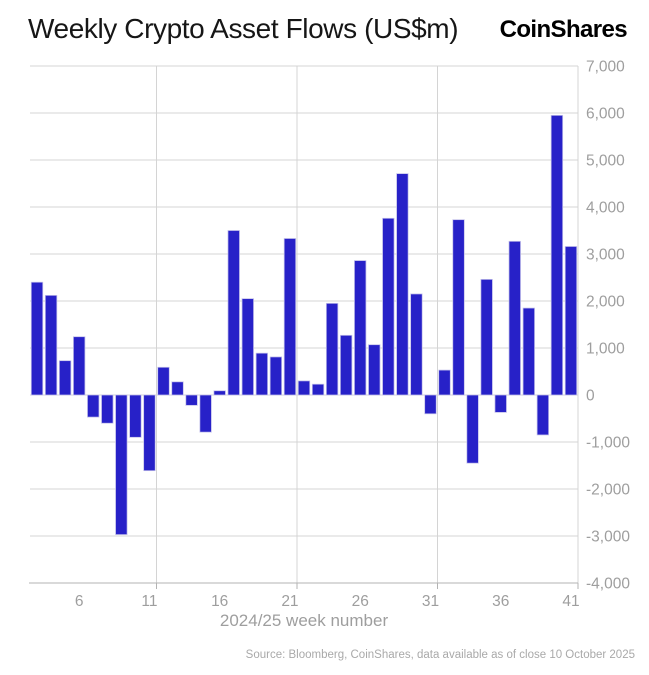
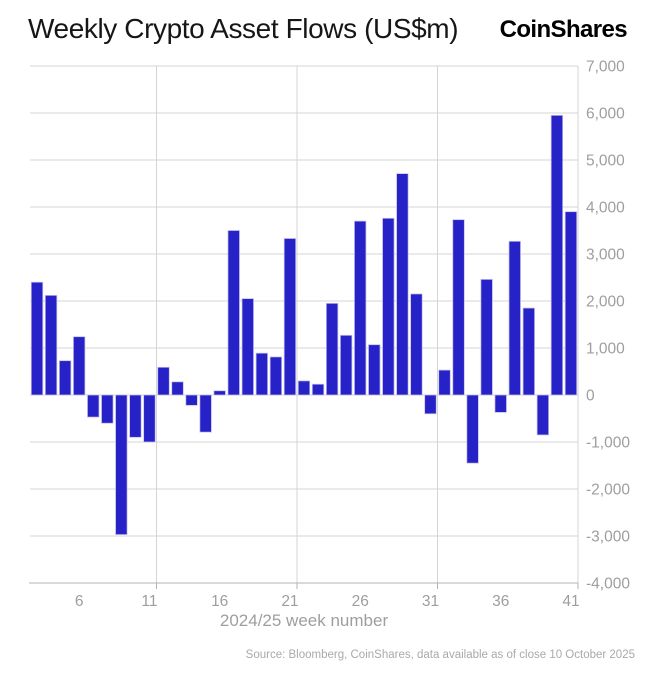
11: -1600 -> -1000
26: 2900 -> 3700
41: 3200 -> 3900
